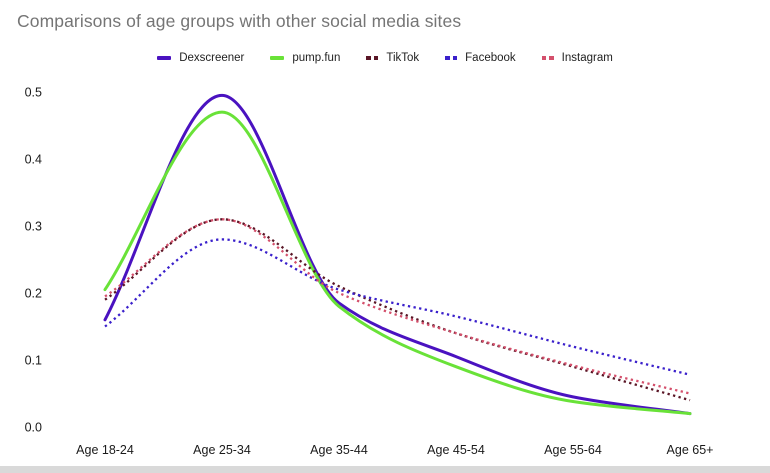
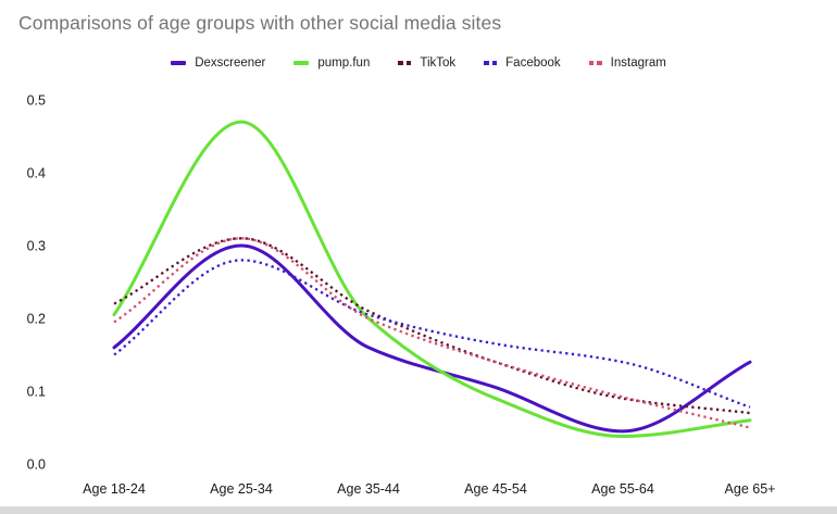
TikTok/Age 18-24: 0.19 -> 0.22
Dexscreener/Age 25-34: 0.49 -> 0.30
Dexscreener/Age 35-44: 0.18 -> 0.16
pump.fun/Age 35-44: 0.18 -> 0.20
Facebook/Age 55-64: 0.12 -> 0.14
Dexscreener/Age 65+: 0.02 -> 0.14
pump.fun/Age 65+: 0.02 -> 0.06
TikTok/Age 65+: 0.04 -> 0.07
